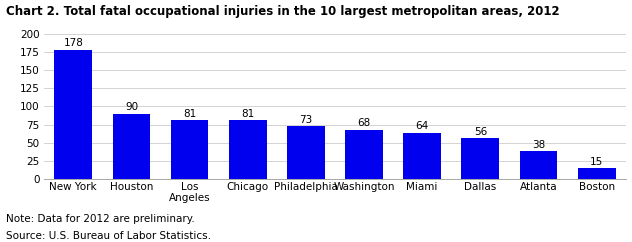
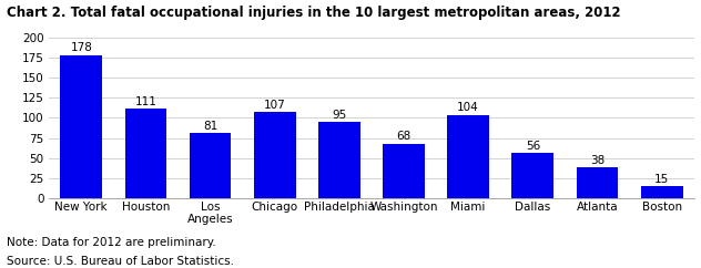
Houston: 90 -> 111
Chicago: 81 -> 107
Philadelphia: 73 -> 95
Miami: 64 -> 104
